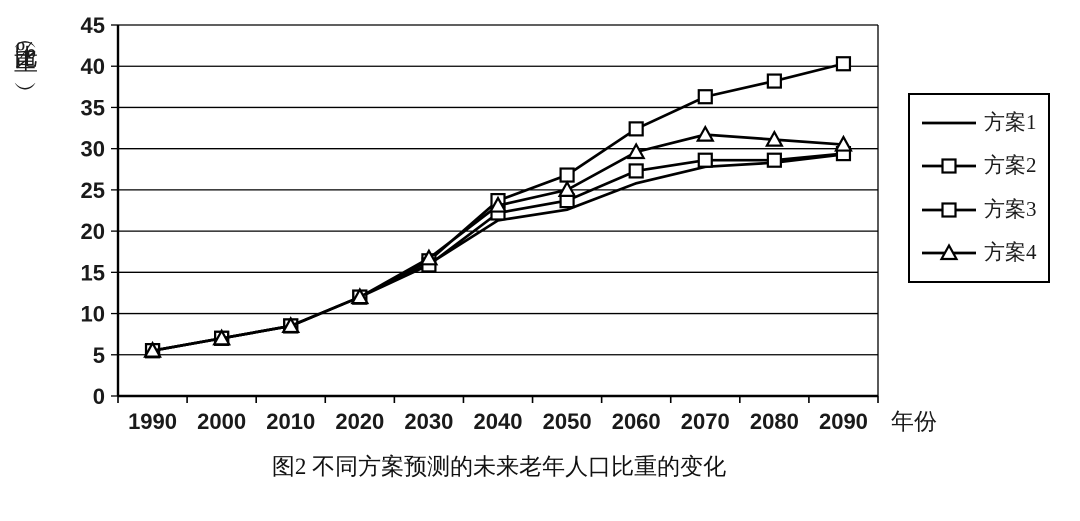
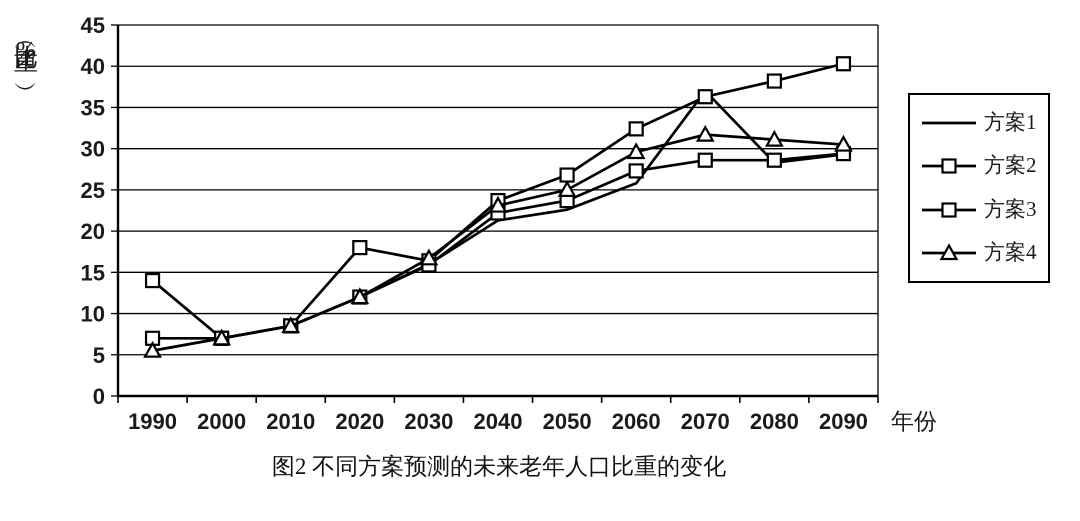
方案2/1990: 6 -> 14
方案3/1990: 6 -> 7
方案2/2020: 12 -> 18
方案1/2070: 28 -> 37
